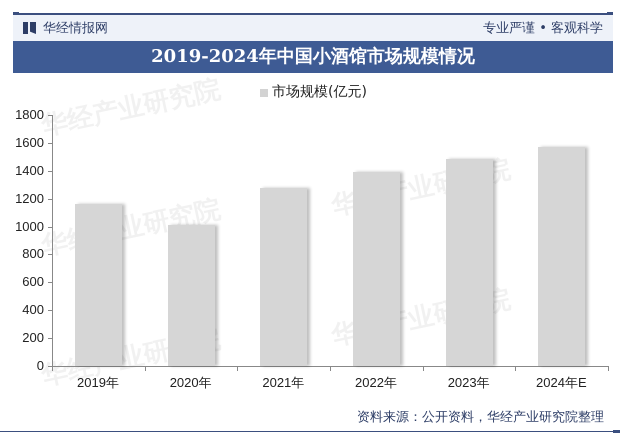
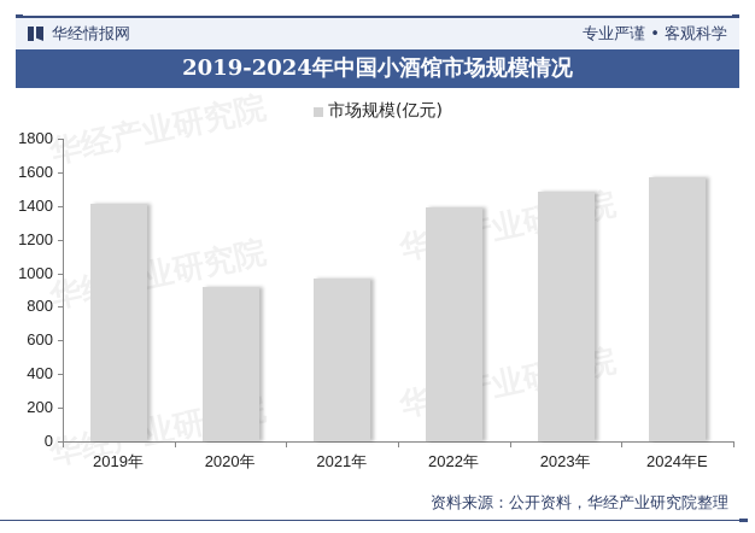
2019年: 1160 -> 1410
2020年: 1010 -> 920
2021年: 1280 -> 970
